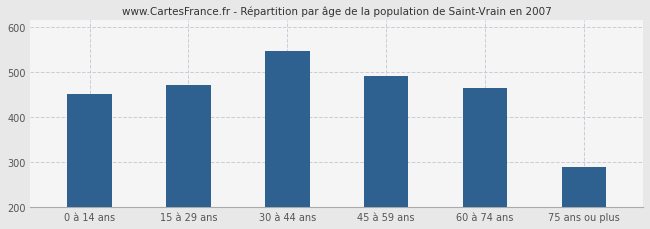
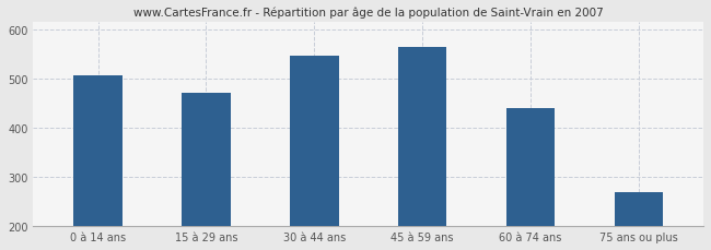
0 à 14 ans: 450 -> 507
45 à 59 ans: 490 -> 563
60 à 74 ans: 465 -> 440
75 ans ou plus: 290 -> 270
